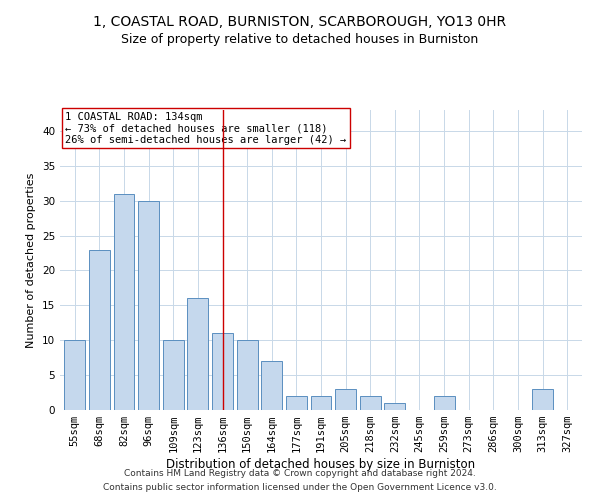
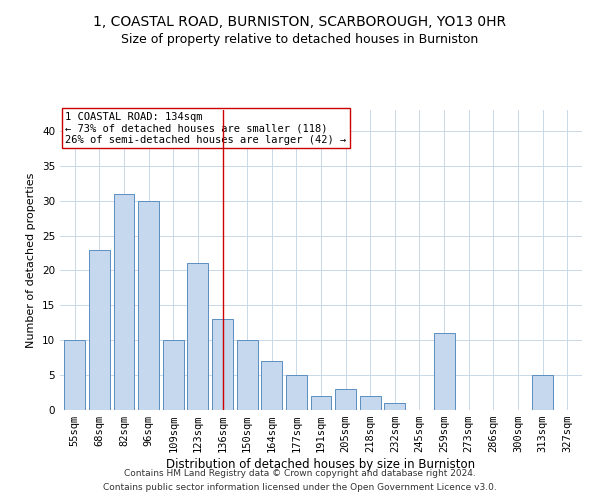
123sqm: 16 -> 21
136sqm: 11 -> 13
177sqm: 2 -> 5
259sqm: 2 -> 11
313sqm: 3 -> 5
